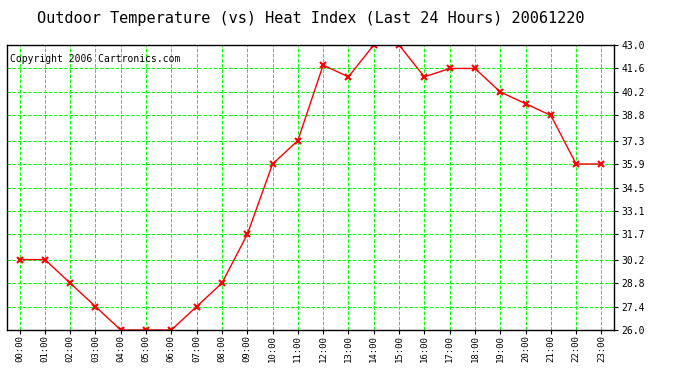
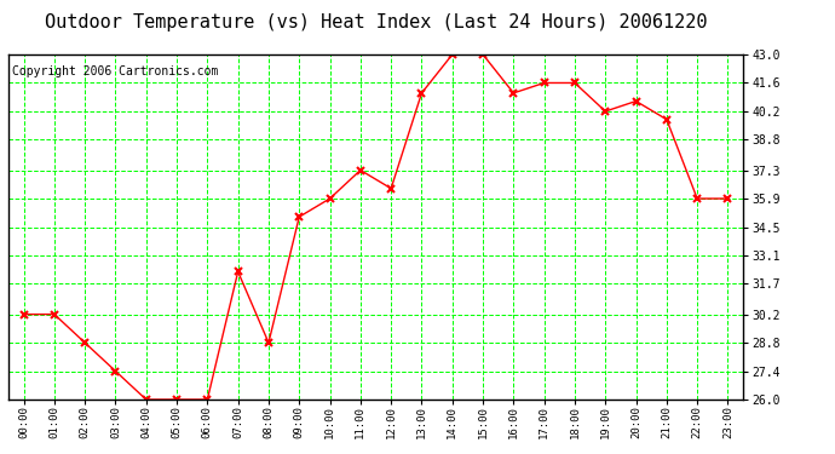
07:00: 27.4 -> 32.3
09:00: 31.7 -> 35.0
12:00: 41.8 -> 36.4
20:00: 39.5 -> 40.7
21:00: 38.8 -> 39.8
